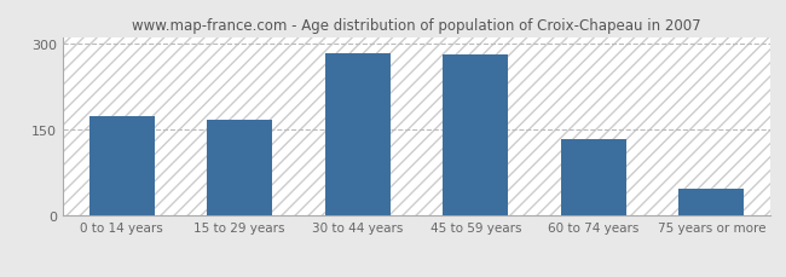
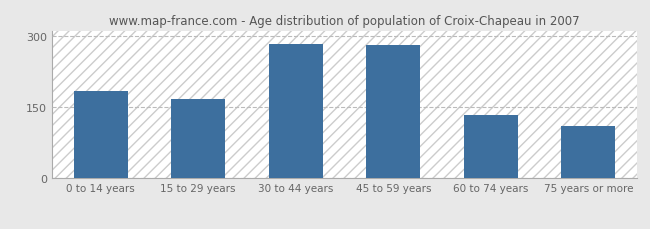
0 to 14 years: 173 -> 185
75 years or more: 47 -> 110
